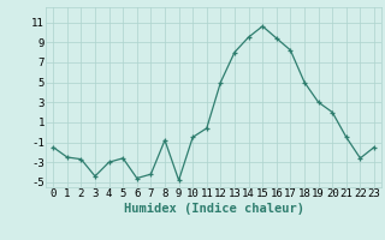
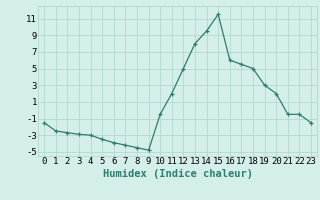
3: -4.4 -> -2.9
5: -2.6 -> -3.5
6: -4.6 -> -3.9
8: -0.8 -> -4.5
11: 0.4 -> 2.0
15: 10.6 -> 11.5
16: 9.4 -> 6.0
17: 8.2 -> 5.5
22: -2.6 -> -0.5
